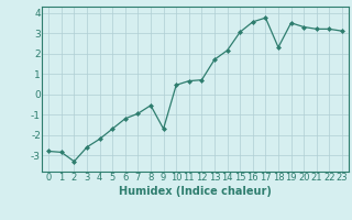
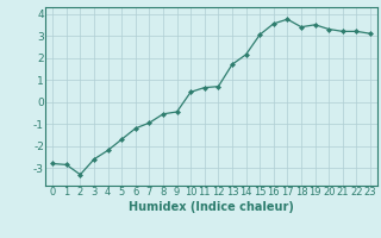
9: -1.7 -> -0.5
18: 2.3 -> 3.4
